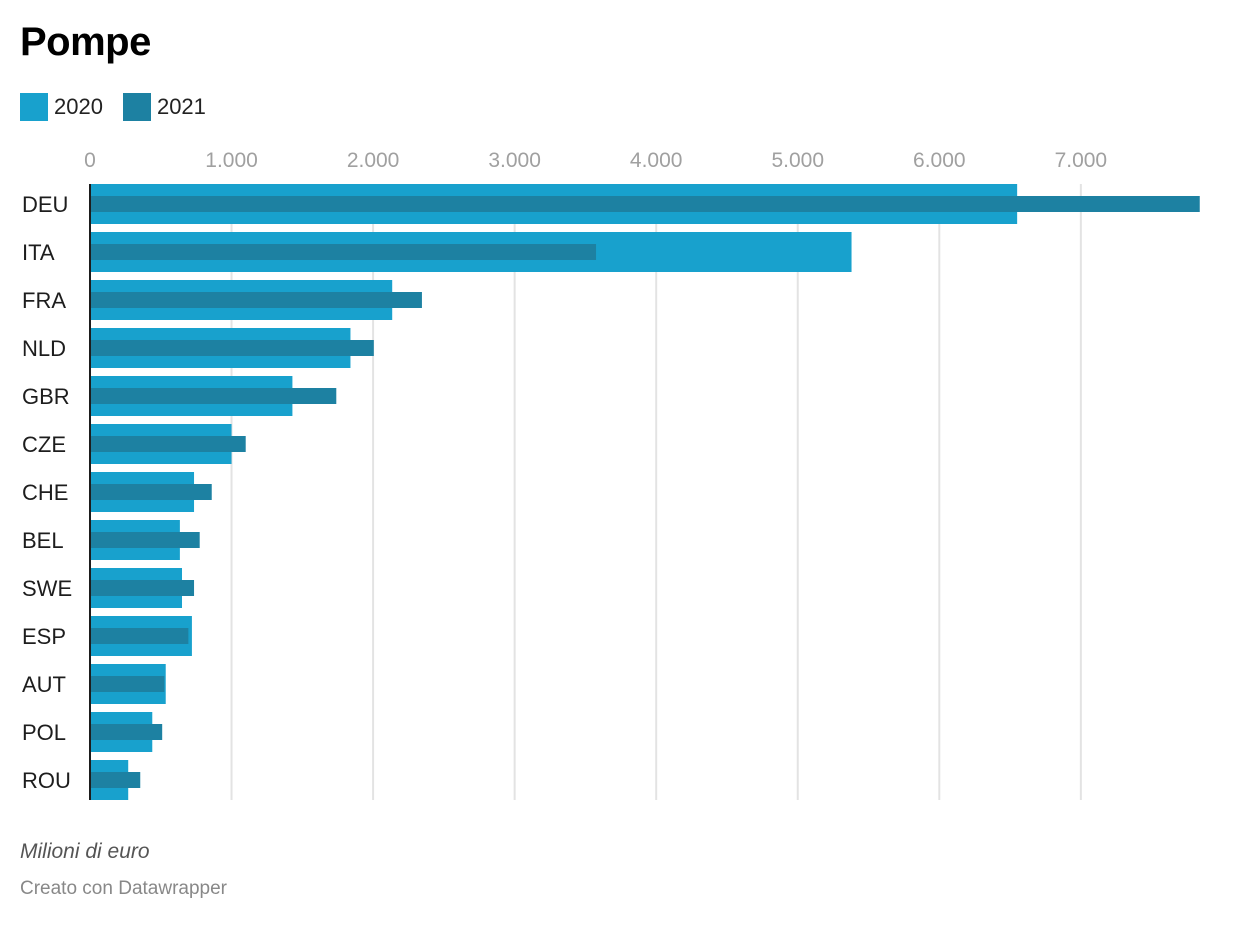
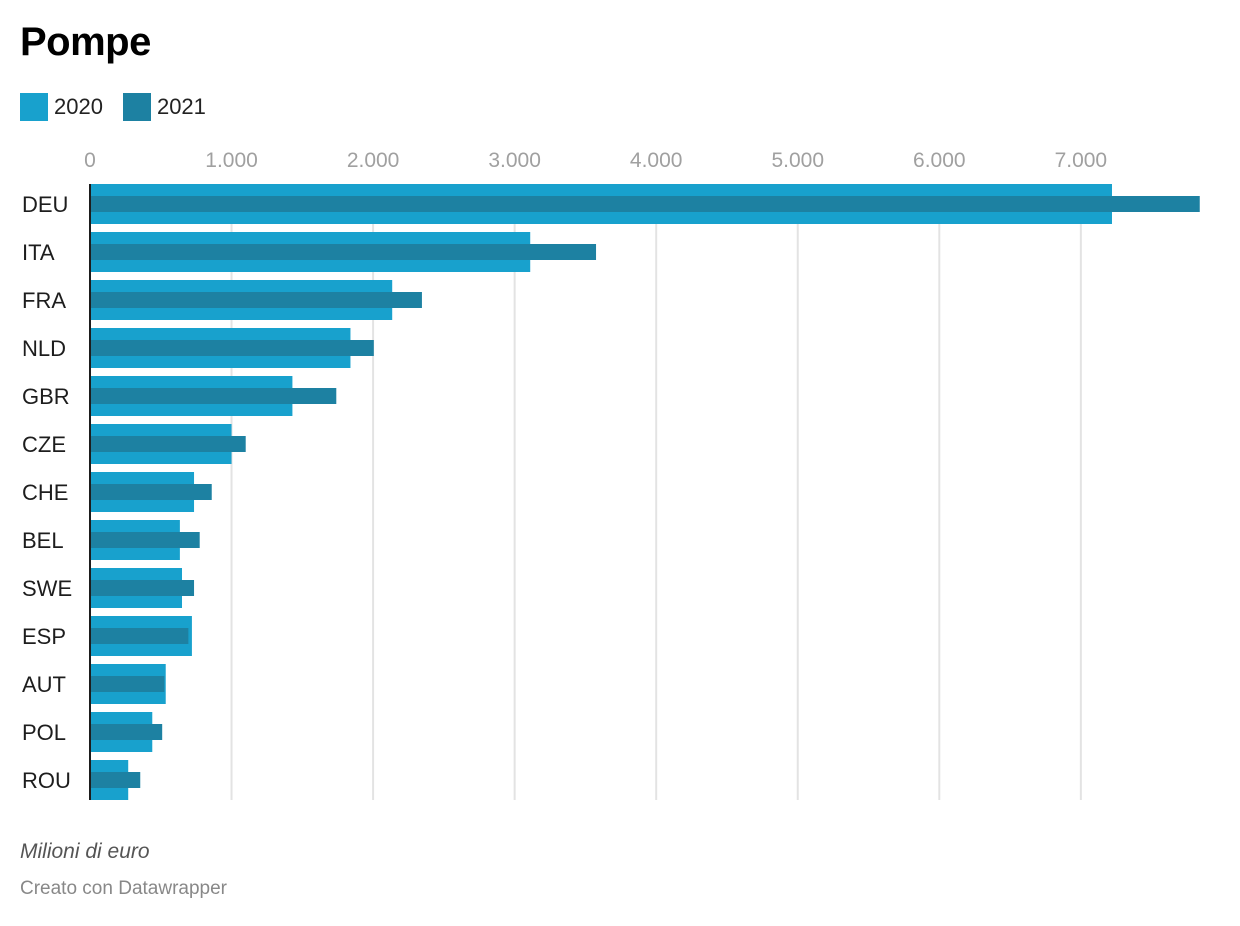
2020/DEU: 6550 -> 7220
2020/ITA: 5380 -> 3110
